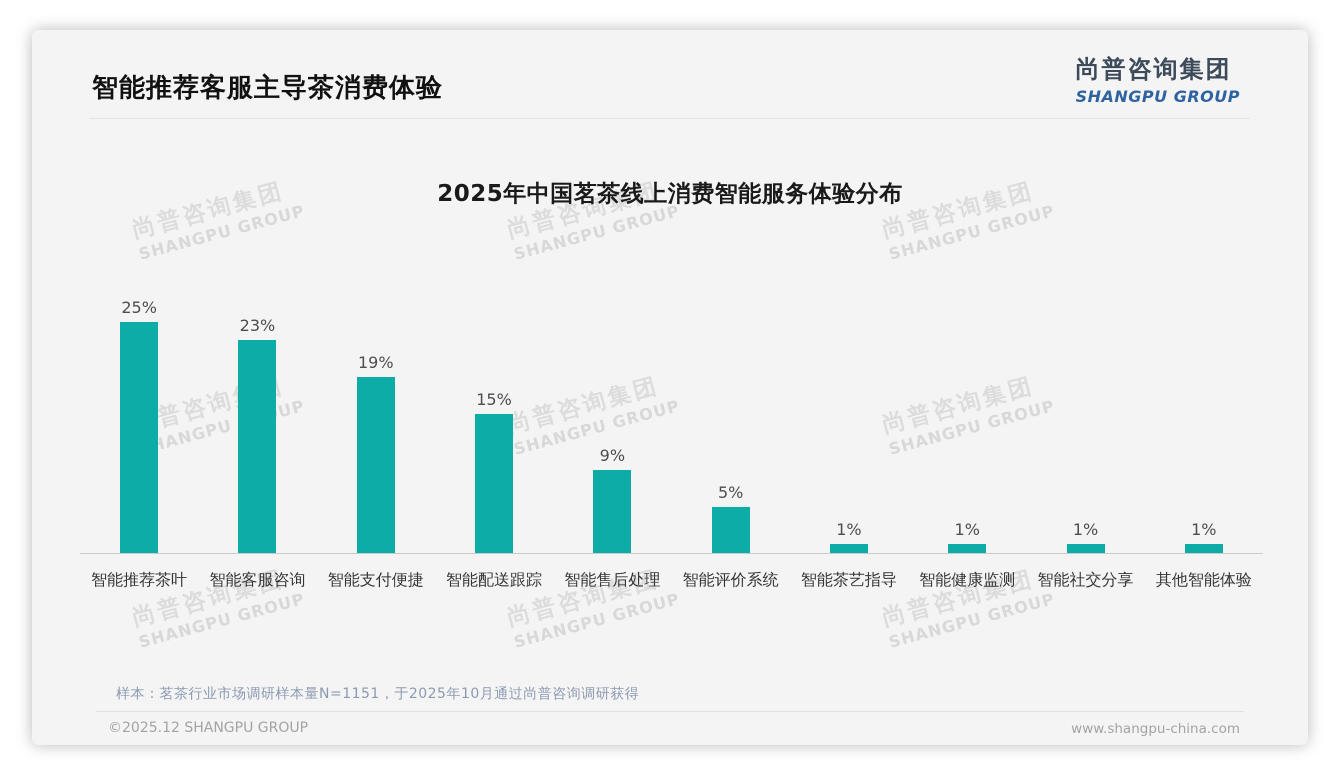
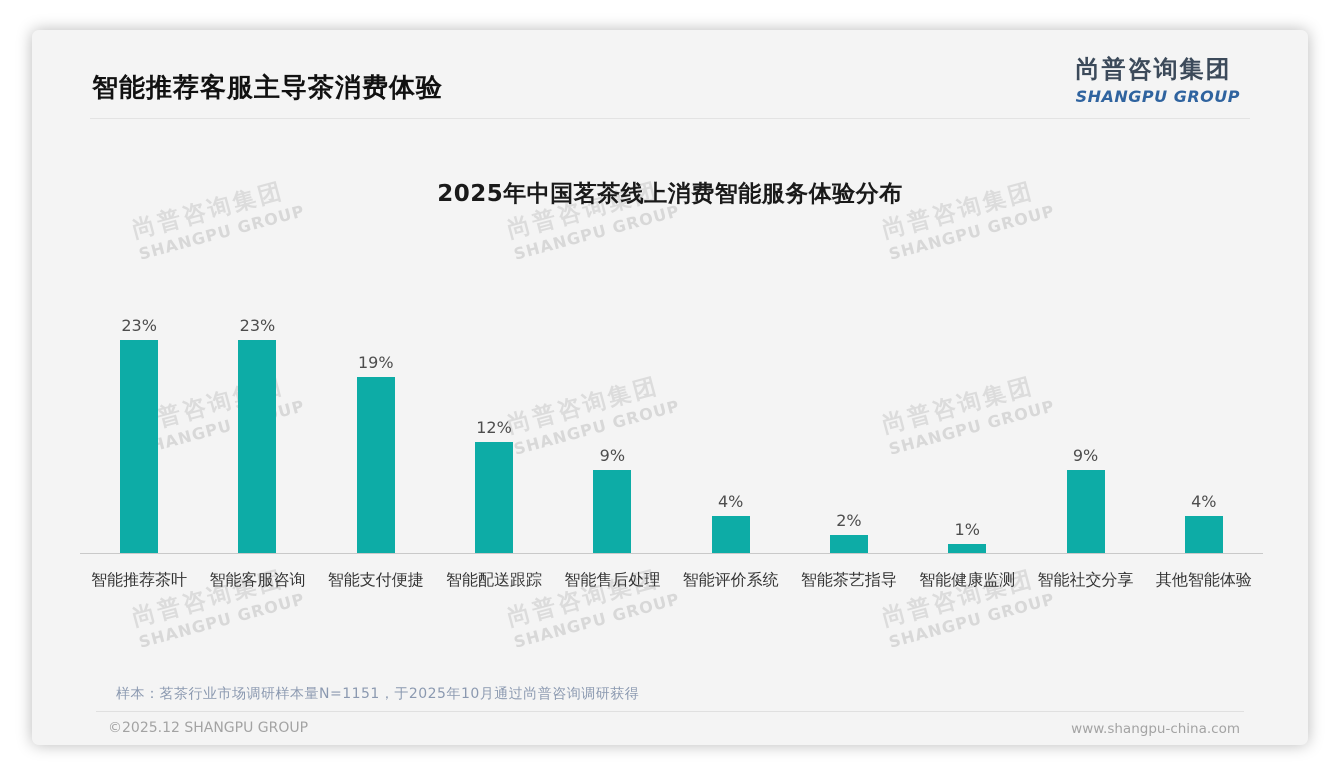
智能推荐茶叶: 25% -> 23%
智能配送跟踪: 15% -> 12%
智能评价系统: 5% -> 4%
智能茶艺指导: 1% -> 2%
智能社交分享: 1% -> 9%
其他智能体验: 1% -> 4%
